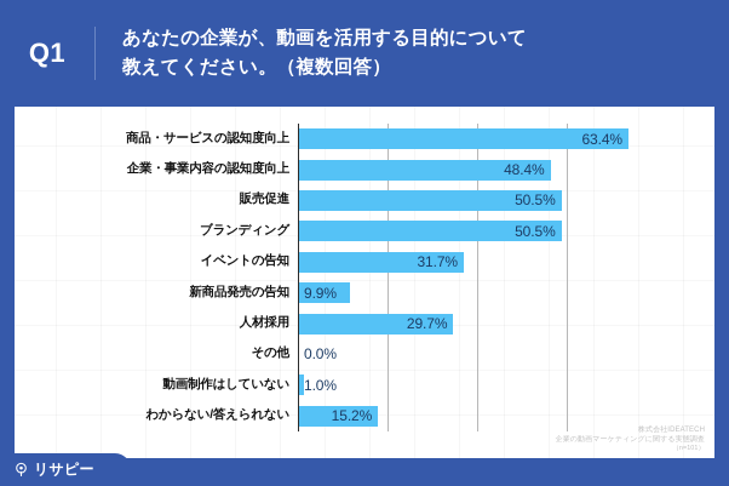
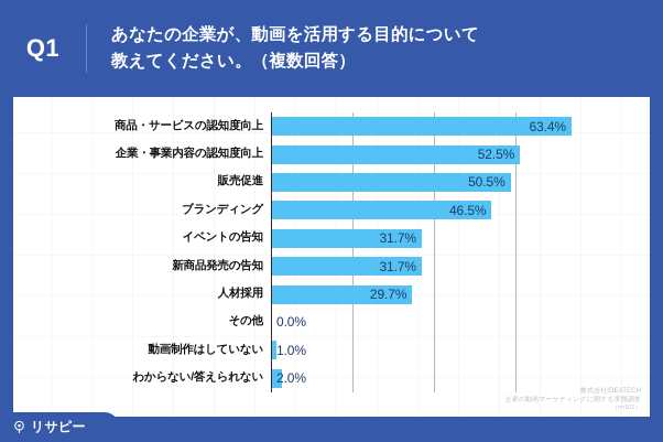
企業・事業内容の認知度向上: 48.4% -> 52.5%
ブランディング: 50.5% -> 46.5%
新商品発売の告知: 9.9% -> 31.7%
わからない/答えられない: 15.2% -> 2.0%
